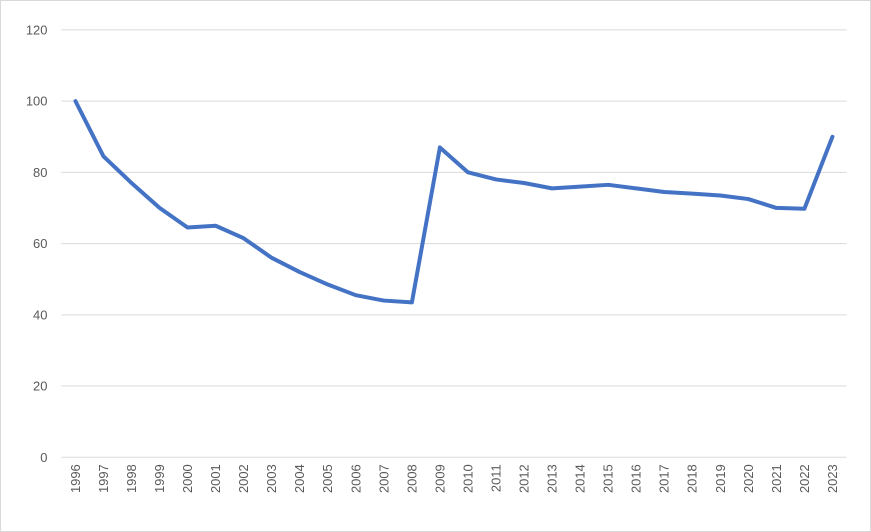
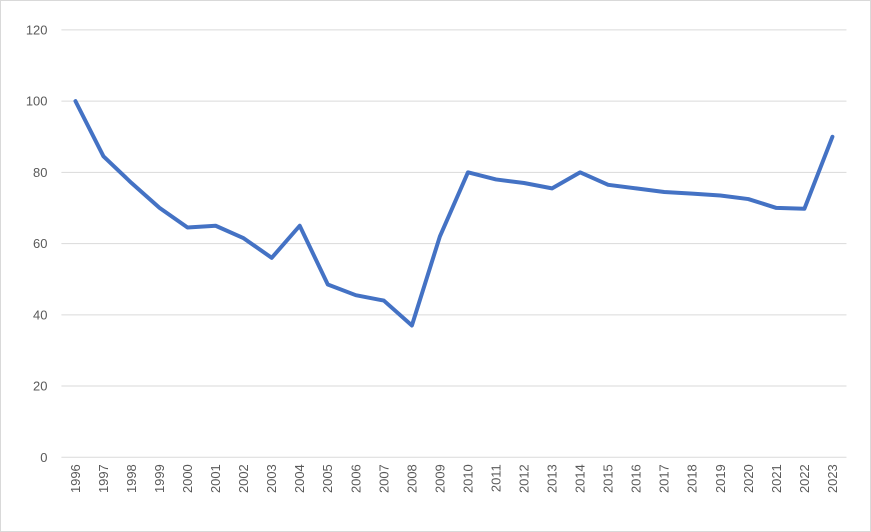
2004: 52 -> 65
2008: 44 -> 37
2009: 87 -> 62
2014: 76 -> 80
